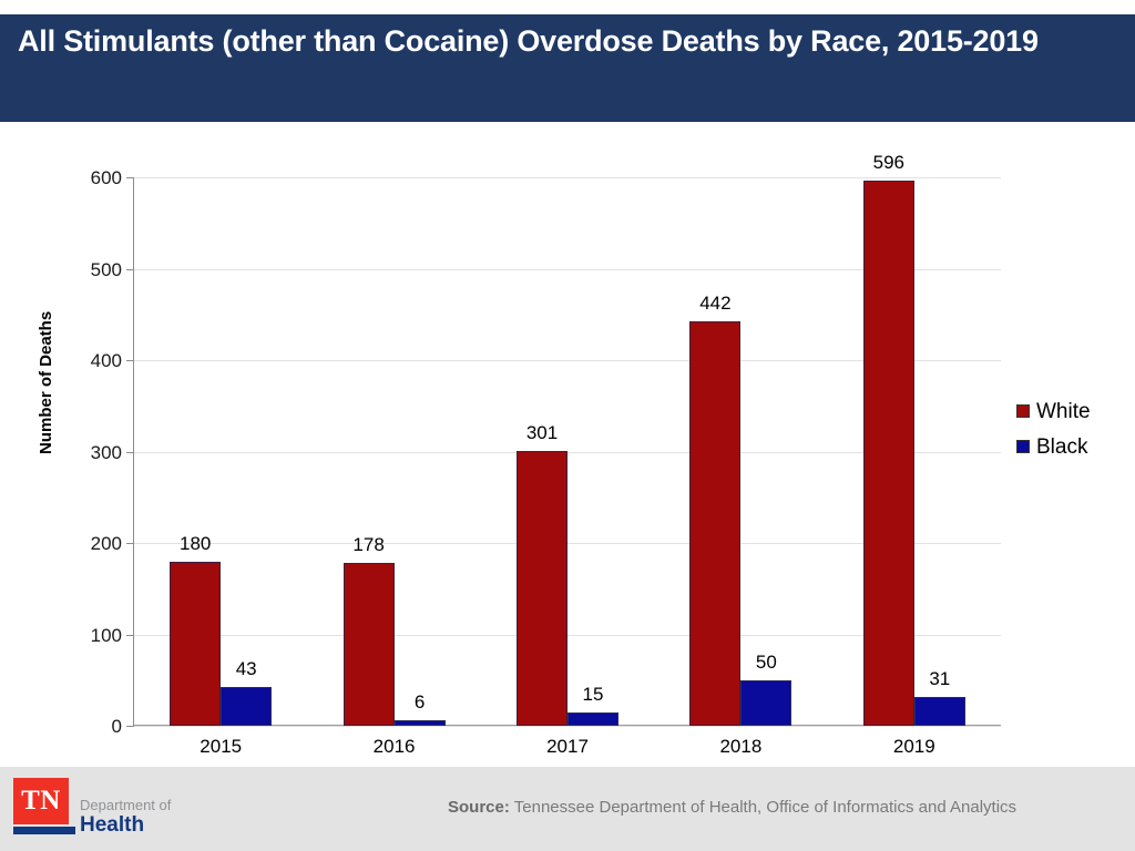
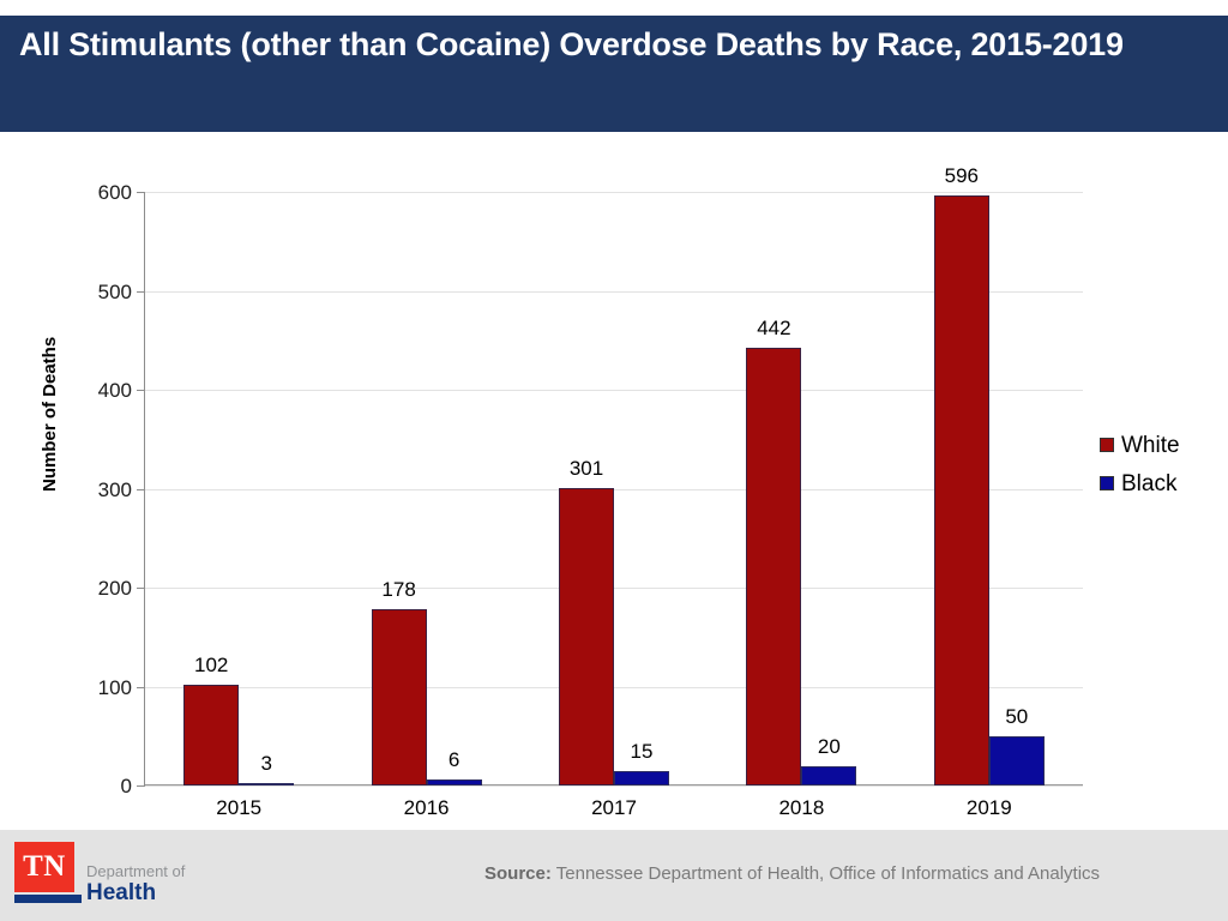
White/2015: 180 -> 102
Black/2015: 43 -> 3
Black/2018: 50 -> 20
Black/2019: 31 -> 50
